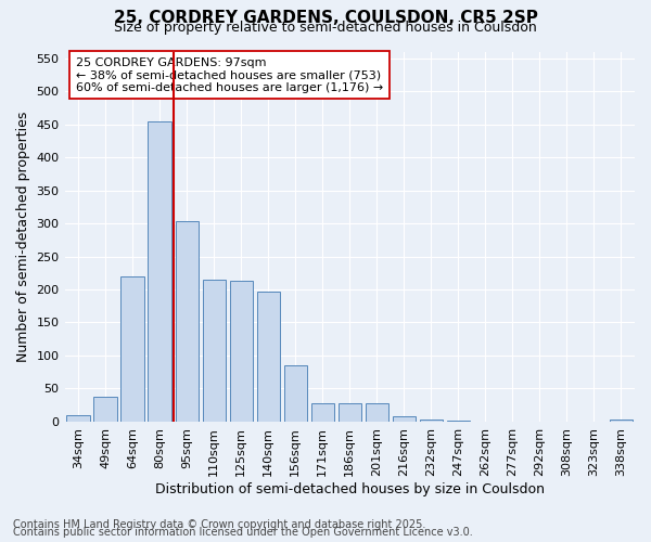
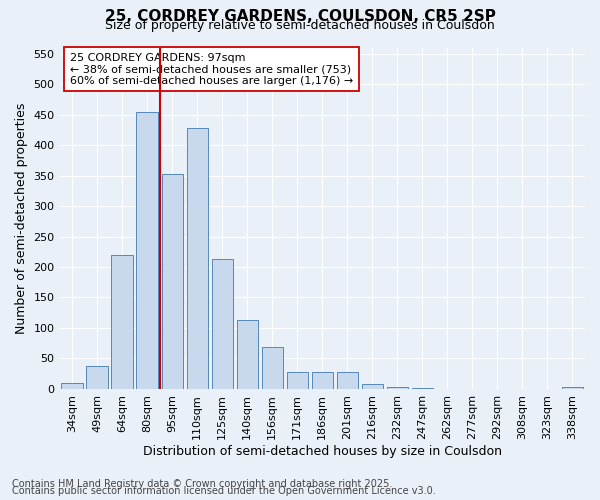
95sqm: 304 -> 352
110sqm: 214 -> 428
140sqm: 196 -> 113
156sqm: 86 -> 68
